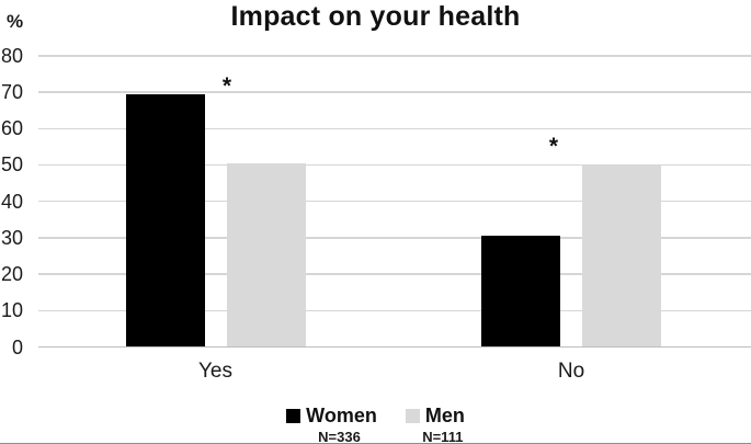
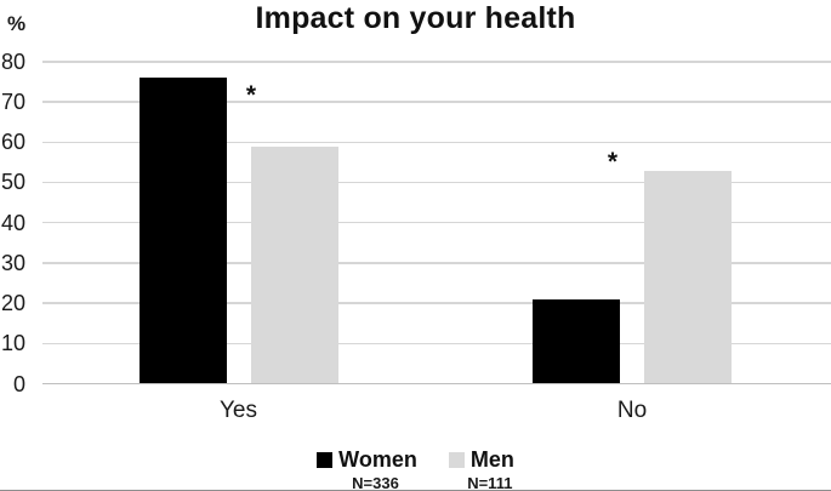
Women/Yes: 69 -> 76
Men/Yes: 50 -> 59
Women/No: 30 -> 21
Men/No: 50 -> 53
